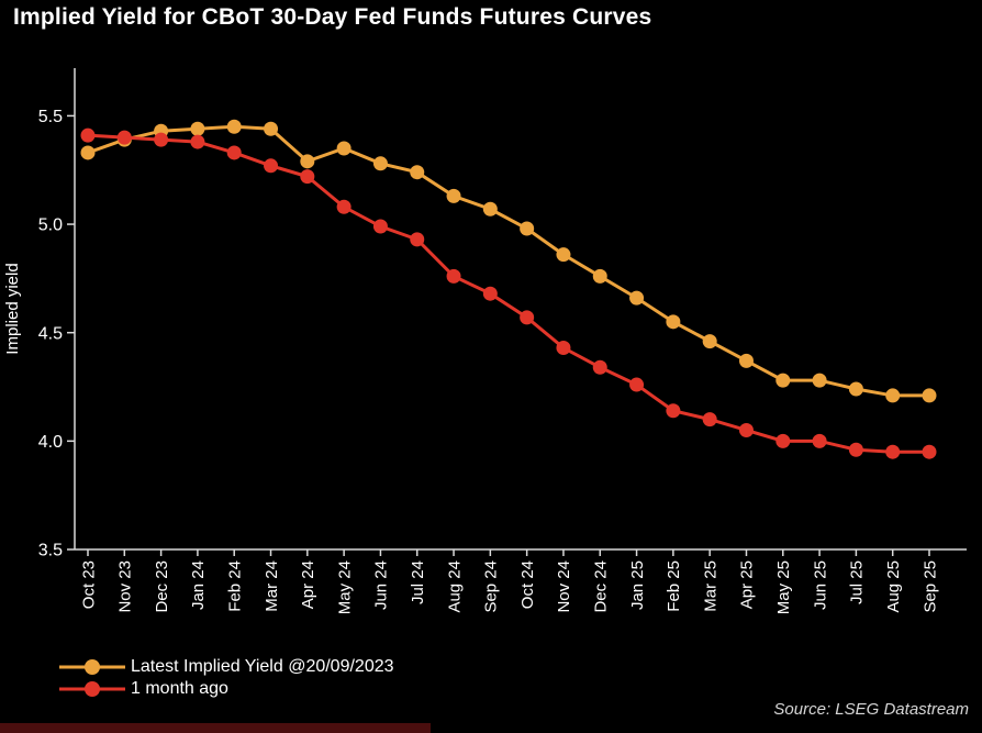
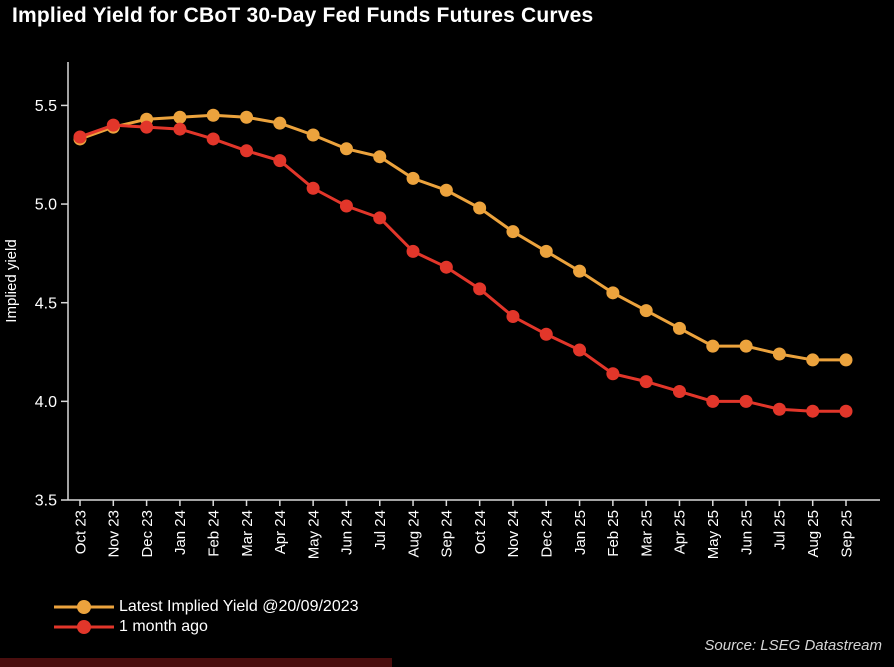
1 month ago/Oct 23: 5.41 -> 5.34
Latest Implied Yield @20/09/2023/Apr 24: 5.29 -> 5.41
